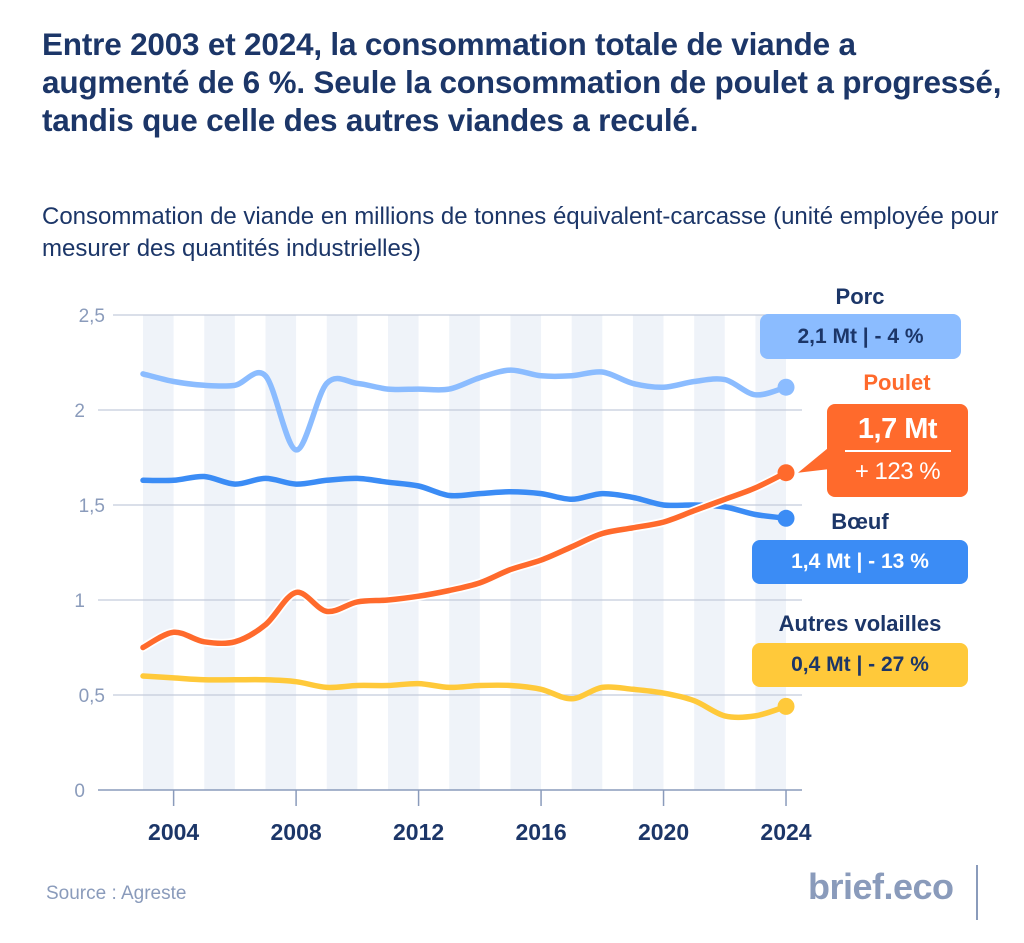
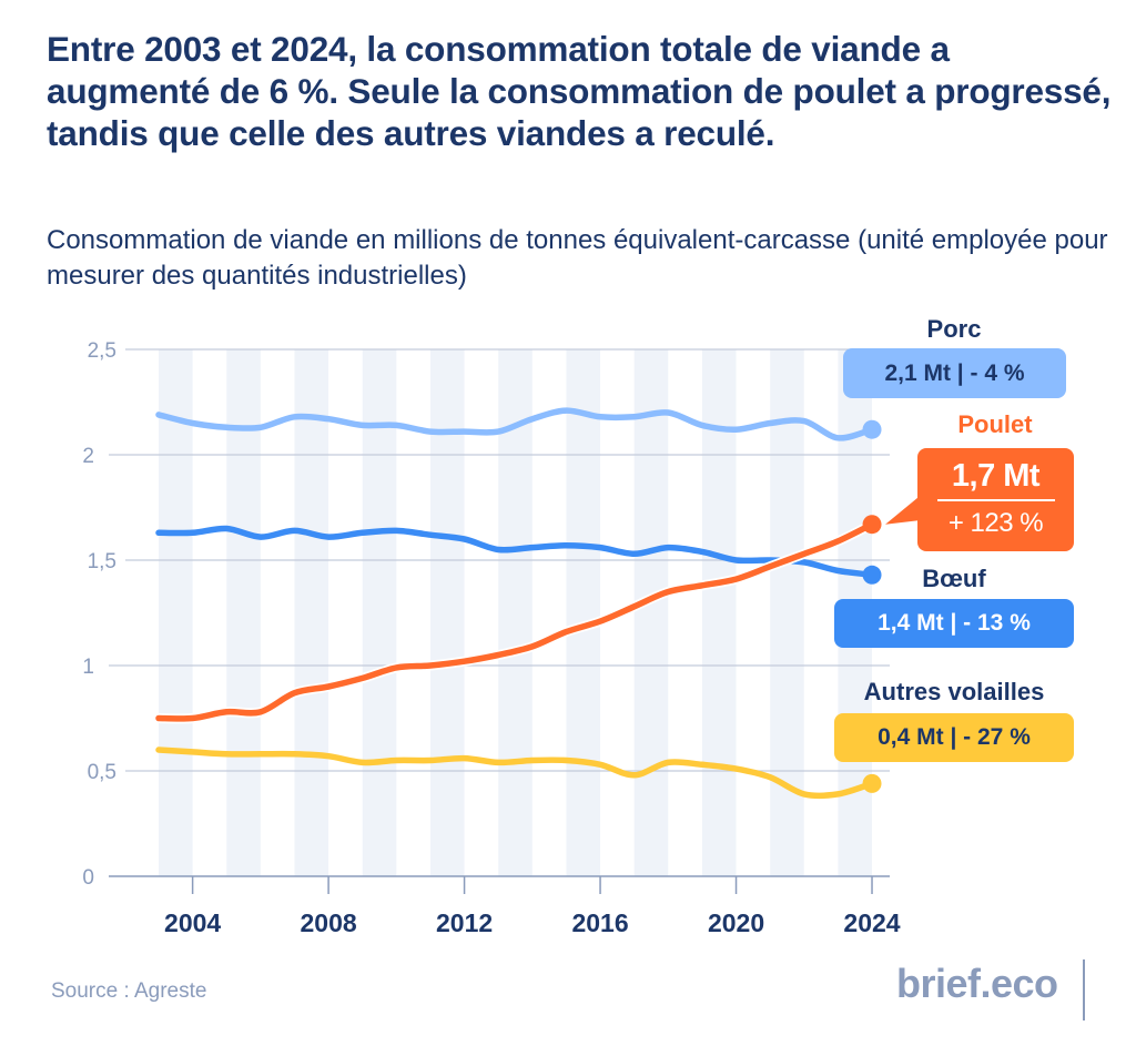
Poulet/2004: 0.83 -> 0.75
Porc/2008: 1.79 -> 2.17
Poulet/2008: 1.04 -> 0.90
